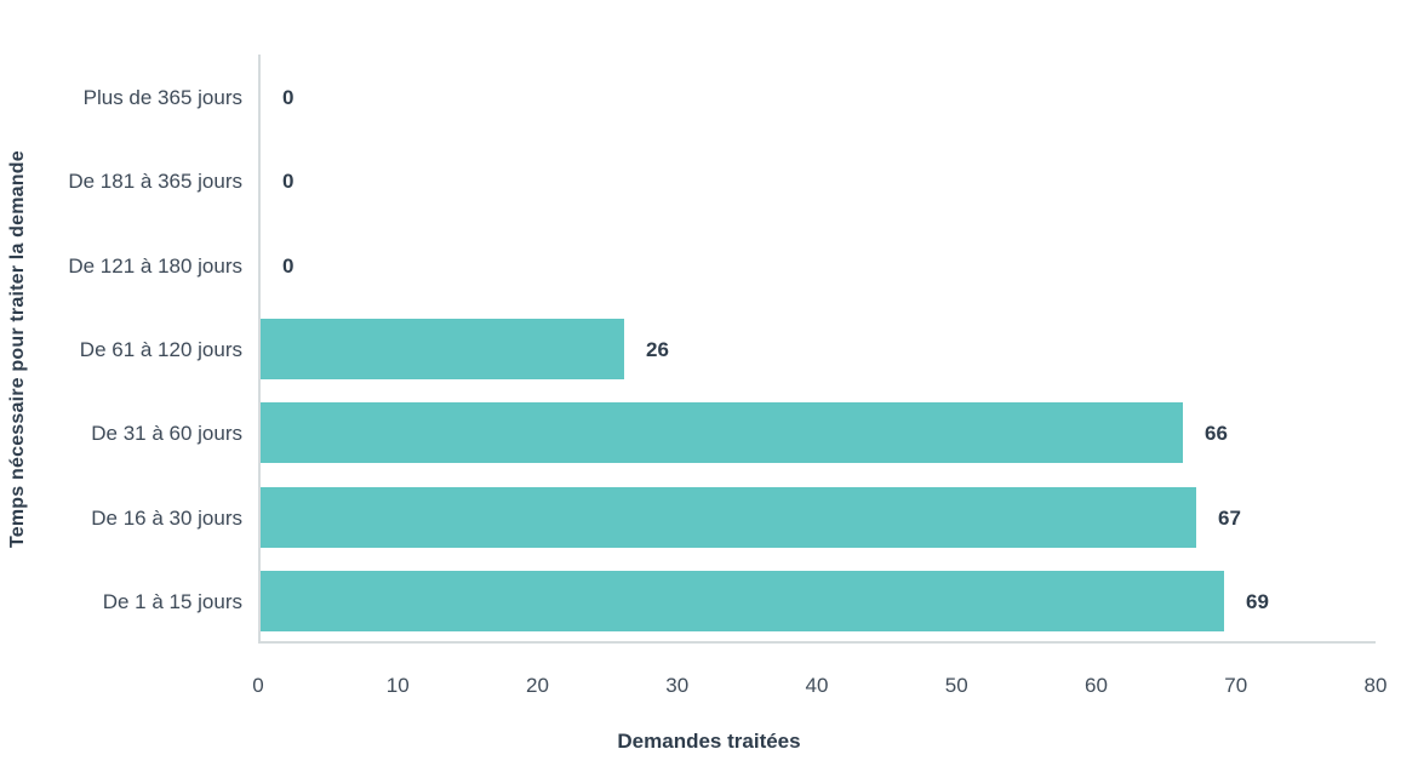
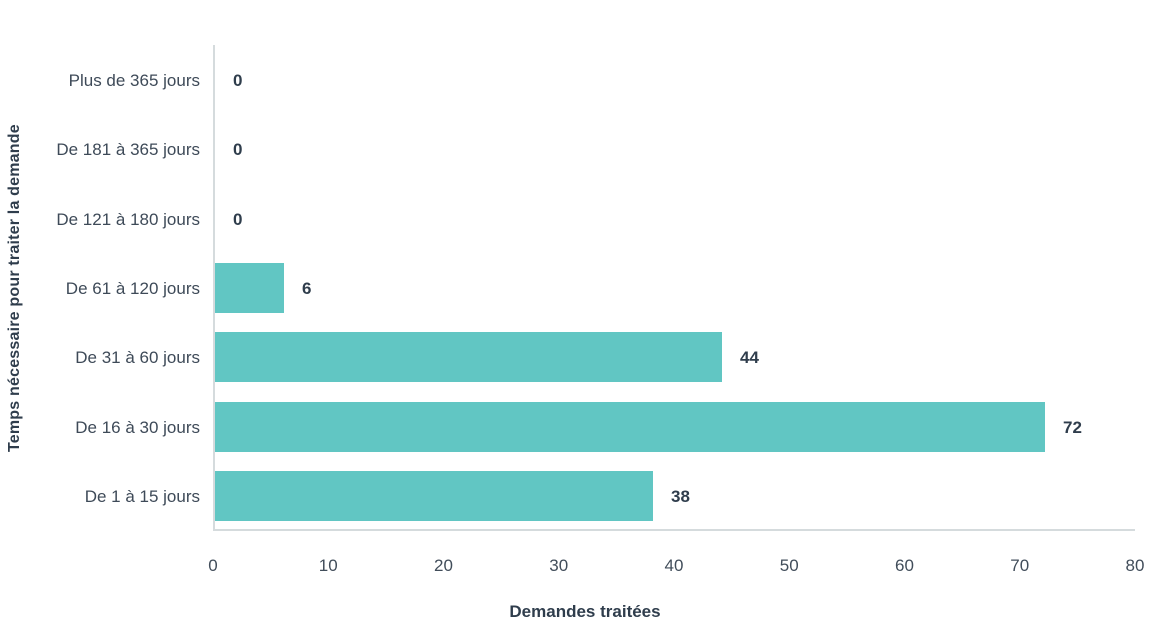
De 61 à 120 jours: 26 -> 6
De 31 à 60 jours: 66 -> 44
De 16 à 30 jours: 67 -> 72
De 1 à 15 jours: 69 -> 38
